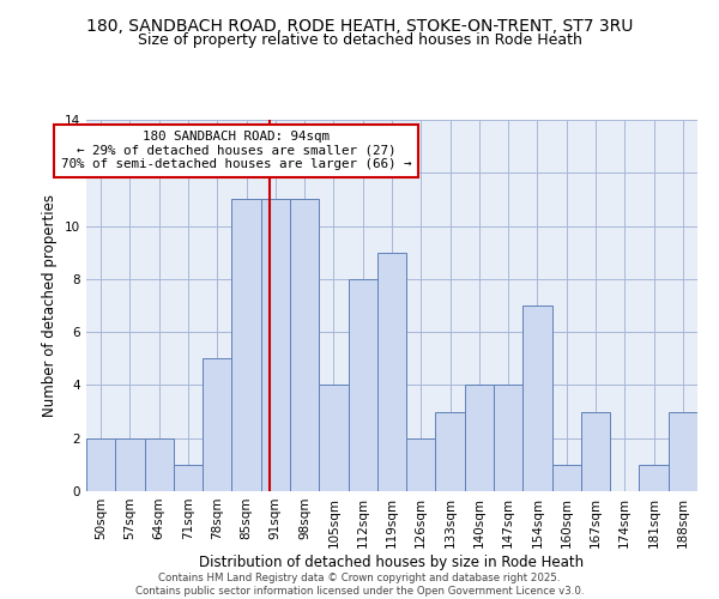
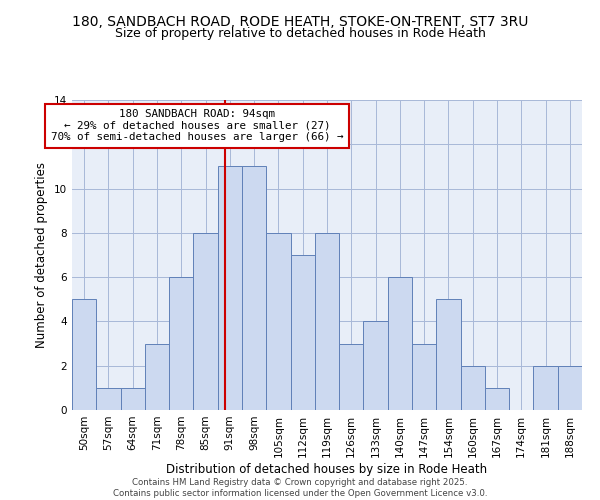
50sqm: 2 -> 5
57sqm: 2 -> 1
64sqm: 2 -> 1
71sqm: 1 -> 3
78sqm: 5 -> 6
85sqm: 11 -> 8
105sqm: 4 -> 8
112sqm: 8 -> 7
119sqm: 9 -> 8
126sqm: 2 -> 3
133sqm: 3 -> 4
140sqm: 4 -> 6
147sqm: 4 -> 3
154sqm: 7 -> 5
160sqm: 1 -> 2
167sqm: 3 -> 1
181sqm: 1 -> 2
188sqm: 3 -> 2
